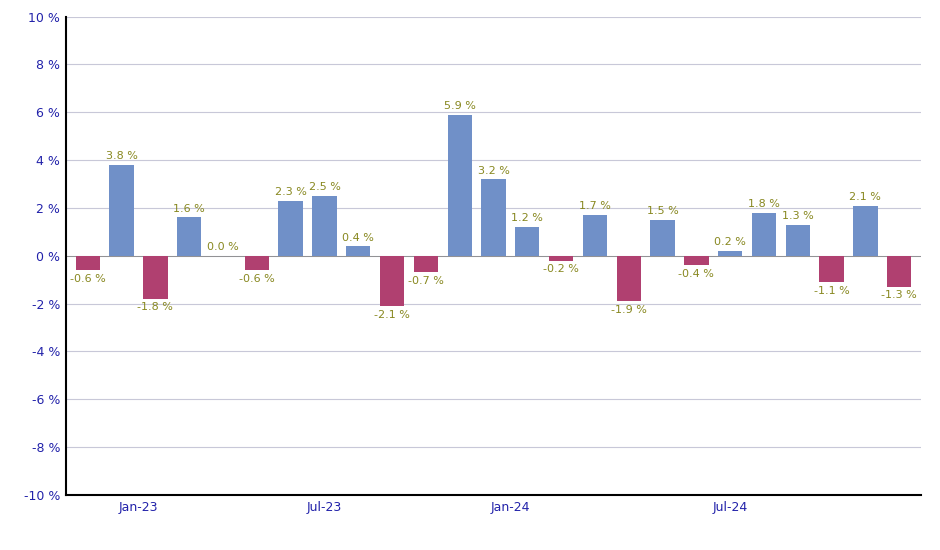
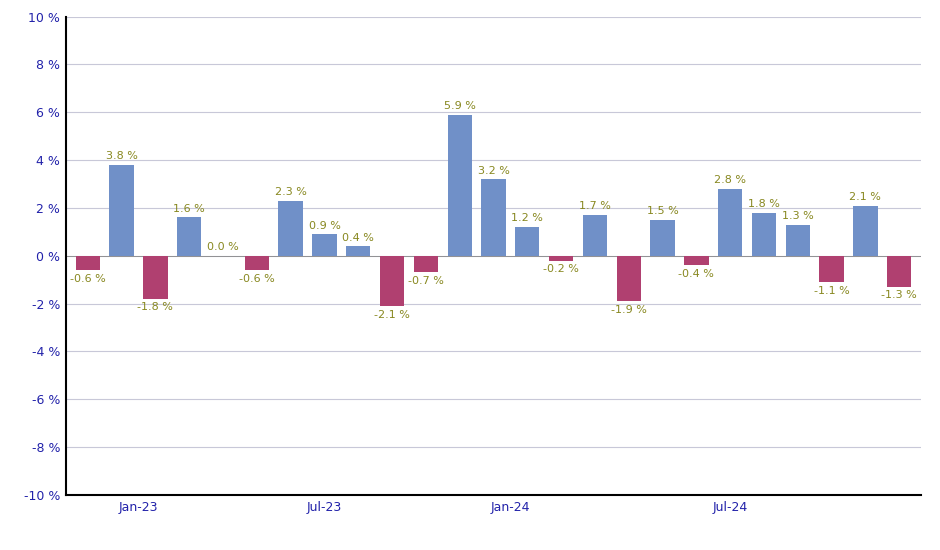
Jul-23: 2.5 -> 0.9
Jul-24: 0.2 -> 2.8
